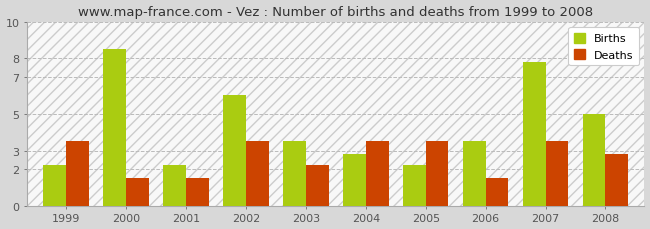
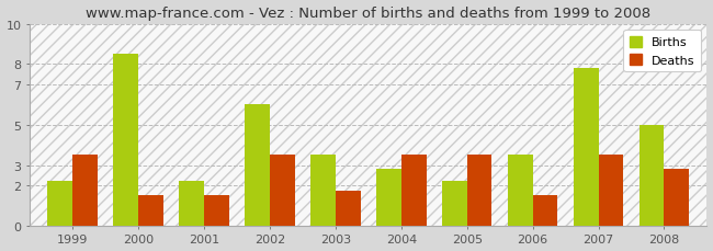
Deaths/2003: 2.2 -> 1.7
